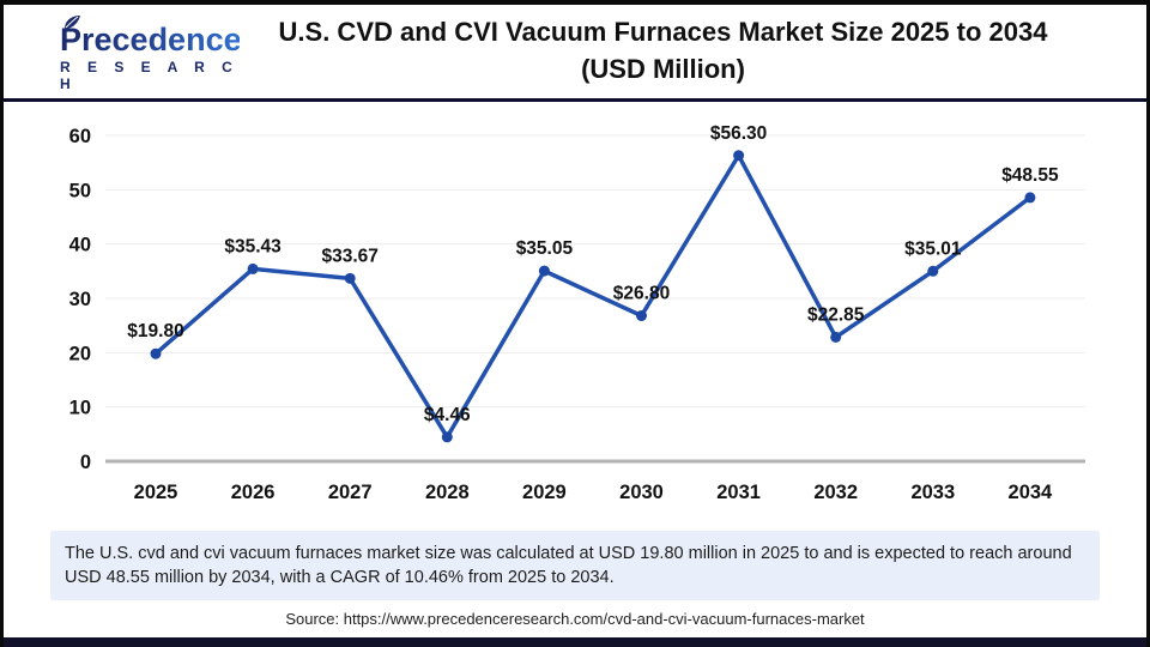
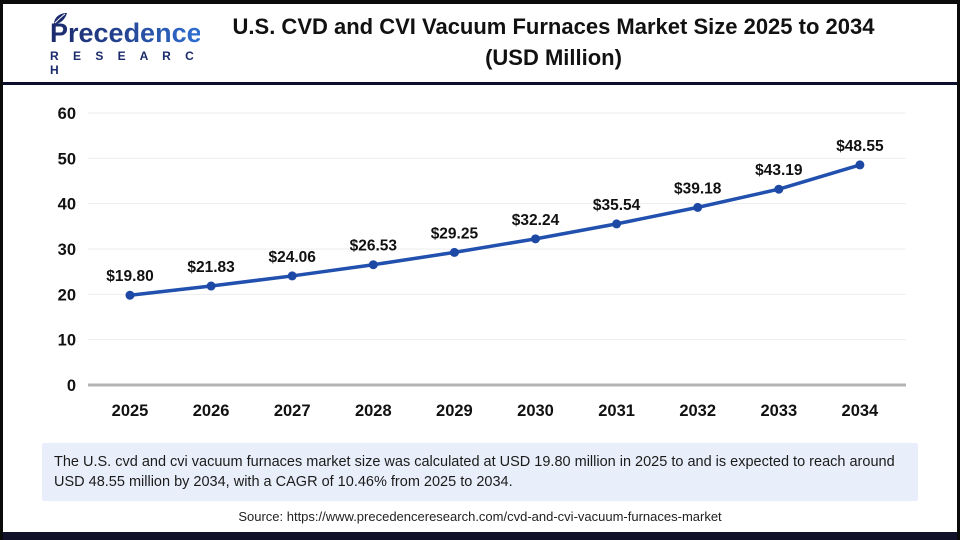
2026: $35.43 -> $21.83
2027: $33.67 -> $24.06
2028: $4.46 -> $26.53
2029: $35.05 -> $29.25
2030: $26.80 -> $32.24
2031: $56.30 -> $35.54
2032: $22.85 -> $39.18
2033: $35.01 -> $43.19
